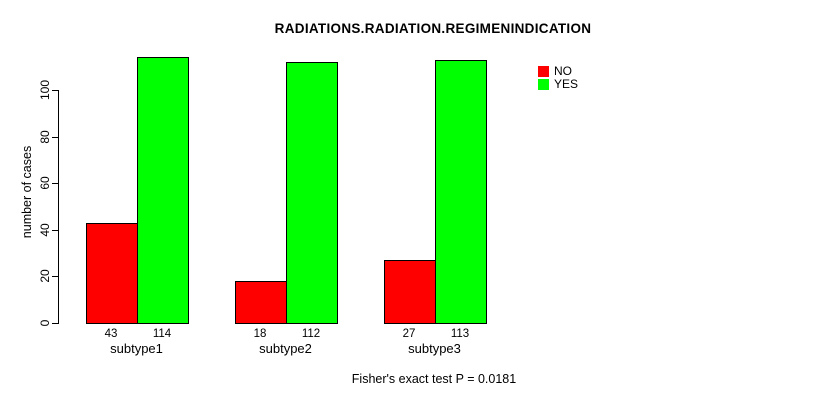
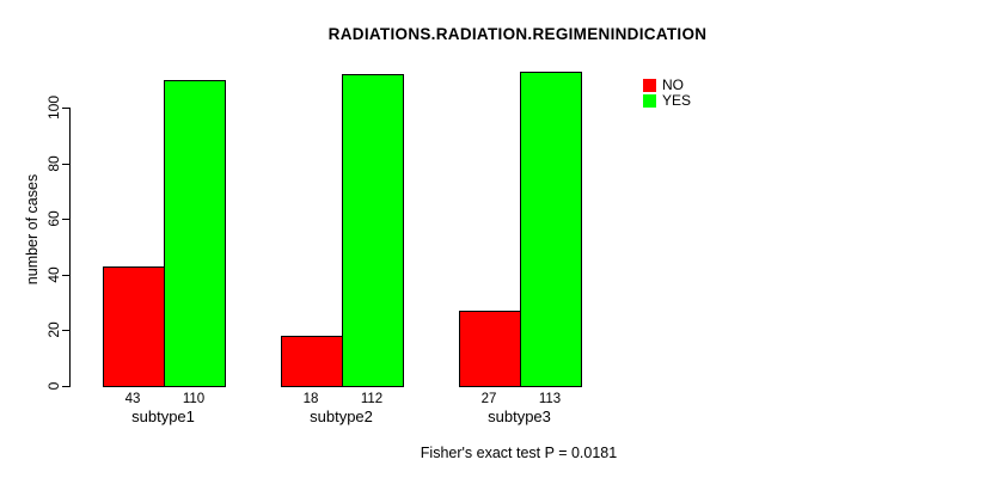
YES/subtype1: 114 -> 110
